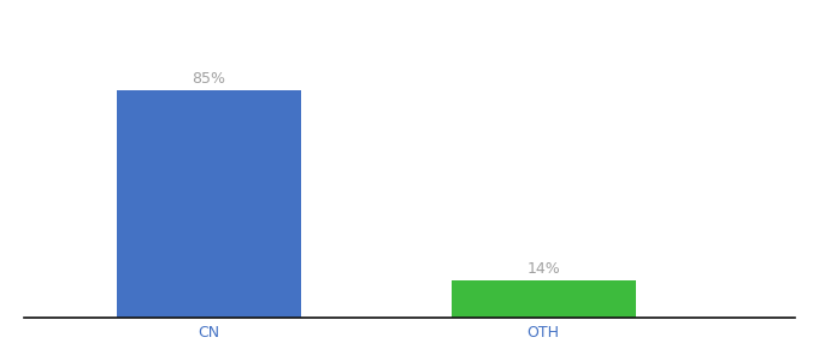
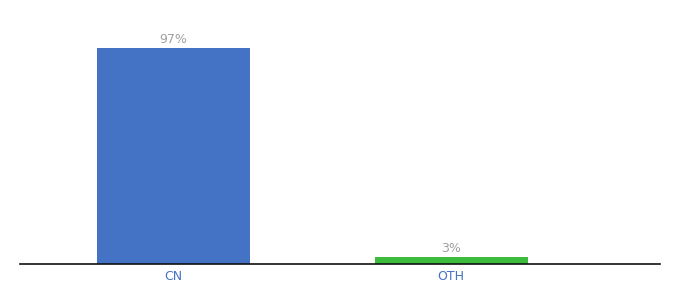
CN: 85% -> 97%
OTH: 14% -> 3%
